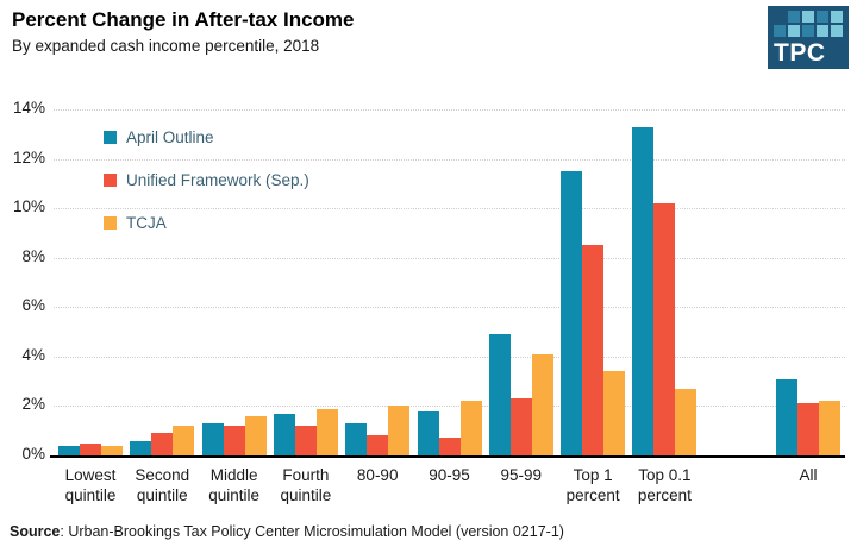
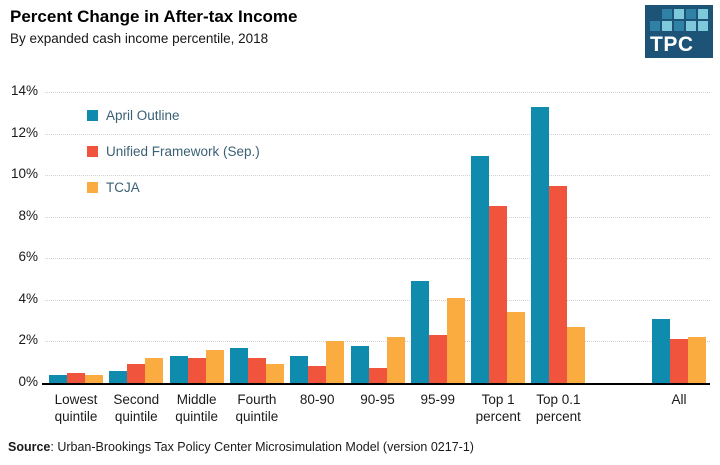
TCJA/Fourth quintile: 1.9% -> 0.9%
April Outline/Top 1 percent: 11.5% -> 10.9%
Unified Framework (Sep.)/Top 0.1 percent: 10.2% -> 9.5%
